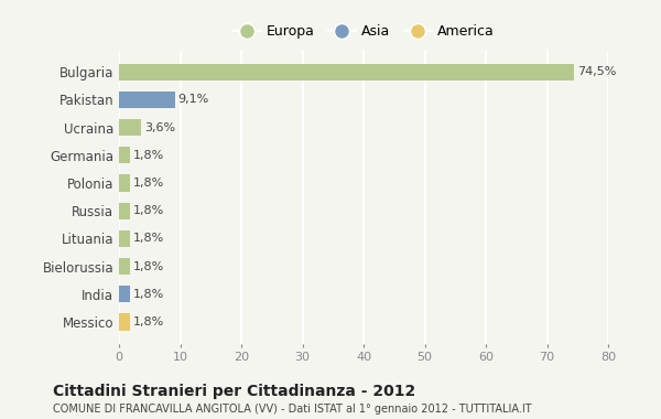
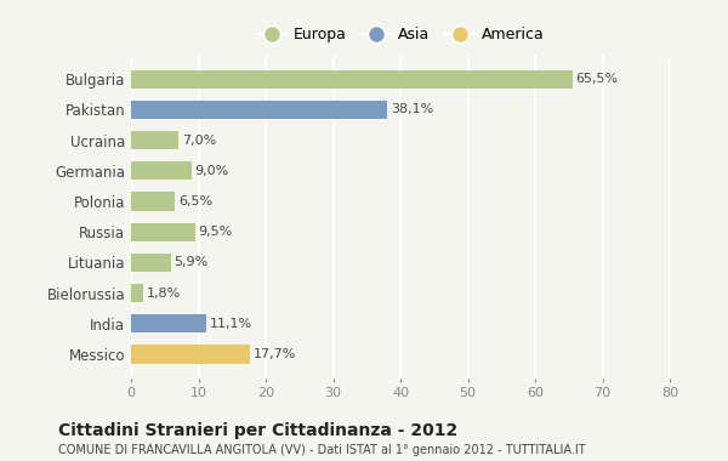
Bulgaria: 74,5% -> 65,5%
Pakistan: 9,1% -> 38,1%
Ucraina: 3,6% -> 7,0%
Germania: 1,8% -> 9,0%
Polonia: 1,8% -> 6,5%
Russia: 1,8% -> 9,5%
Lituania: 1,8% -> 5,9%
India: 1,8% -> 11,1%
Messico: 1,8% -> 17,7%
